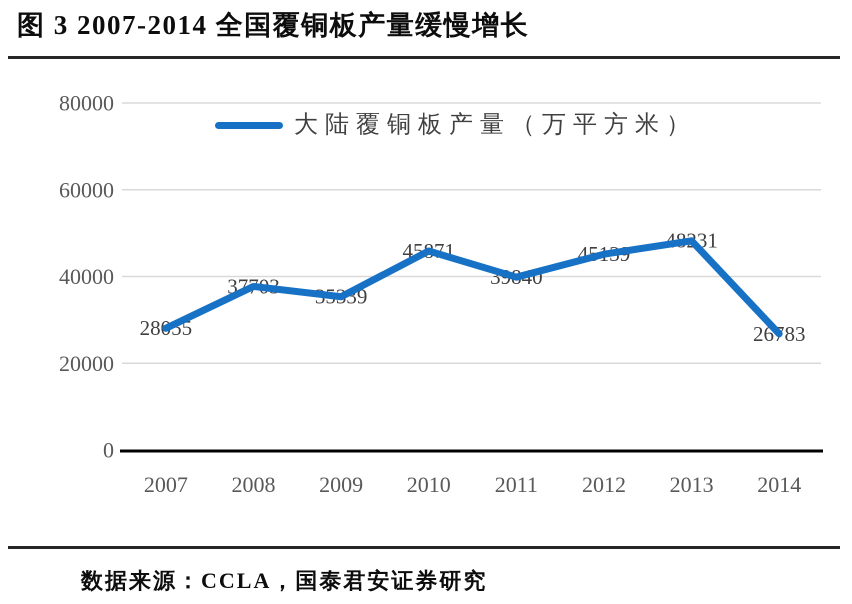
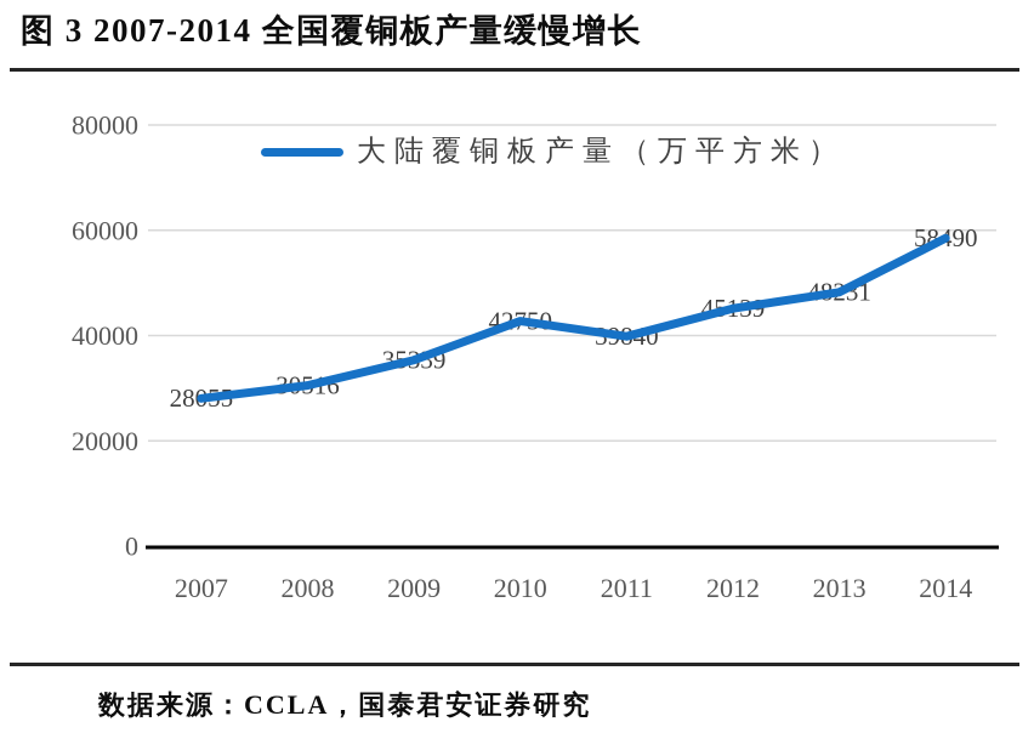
2008: 37703 -> 30516
2010: 45871 -> 42750
2014: 26783 -> 58490
